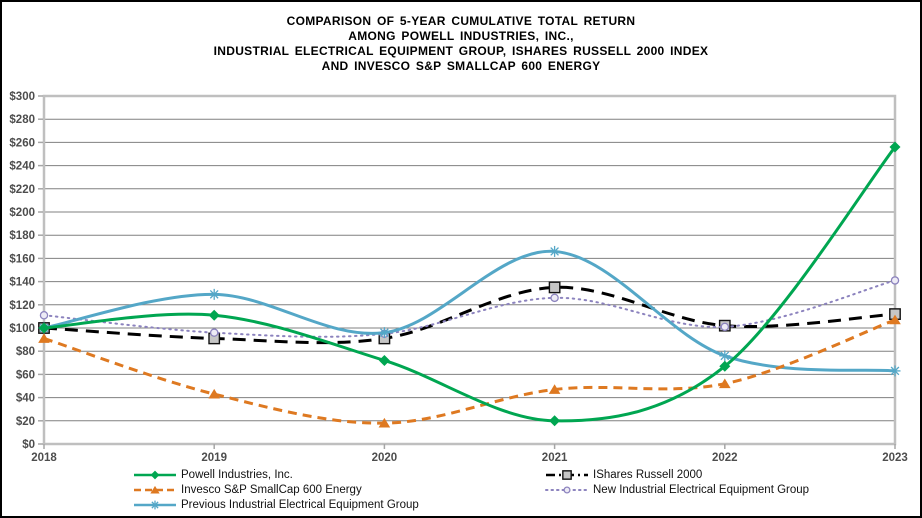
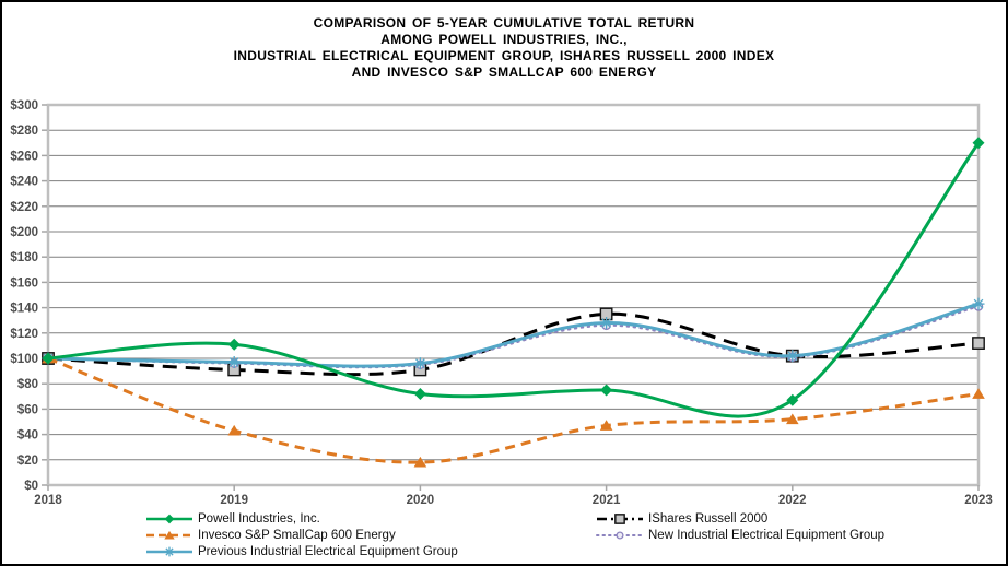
Invesco S&P SmallCap 600 Energy/2018: $91 -> $100
New Industrial Electrical Equipment Group/2018: $111 -> $100
Previous Industrial Electrical Equipment Group/2019: $129 -> $97
Powell Industries, Inc./2021: $20 -> $75
Previous Industrial Electrical Equipment Group/2021: $166 -> $128
Previous Industrial Electrical Equipment Group/2022: $76 -> $102
Powell Industries, Inc./2023: $256 -> $270
Invesco S&P SmallCap 600 Energy/2023: $107 -> $72
Previous Industrial Electrical Equipment Group/2023: $63 -> $143
